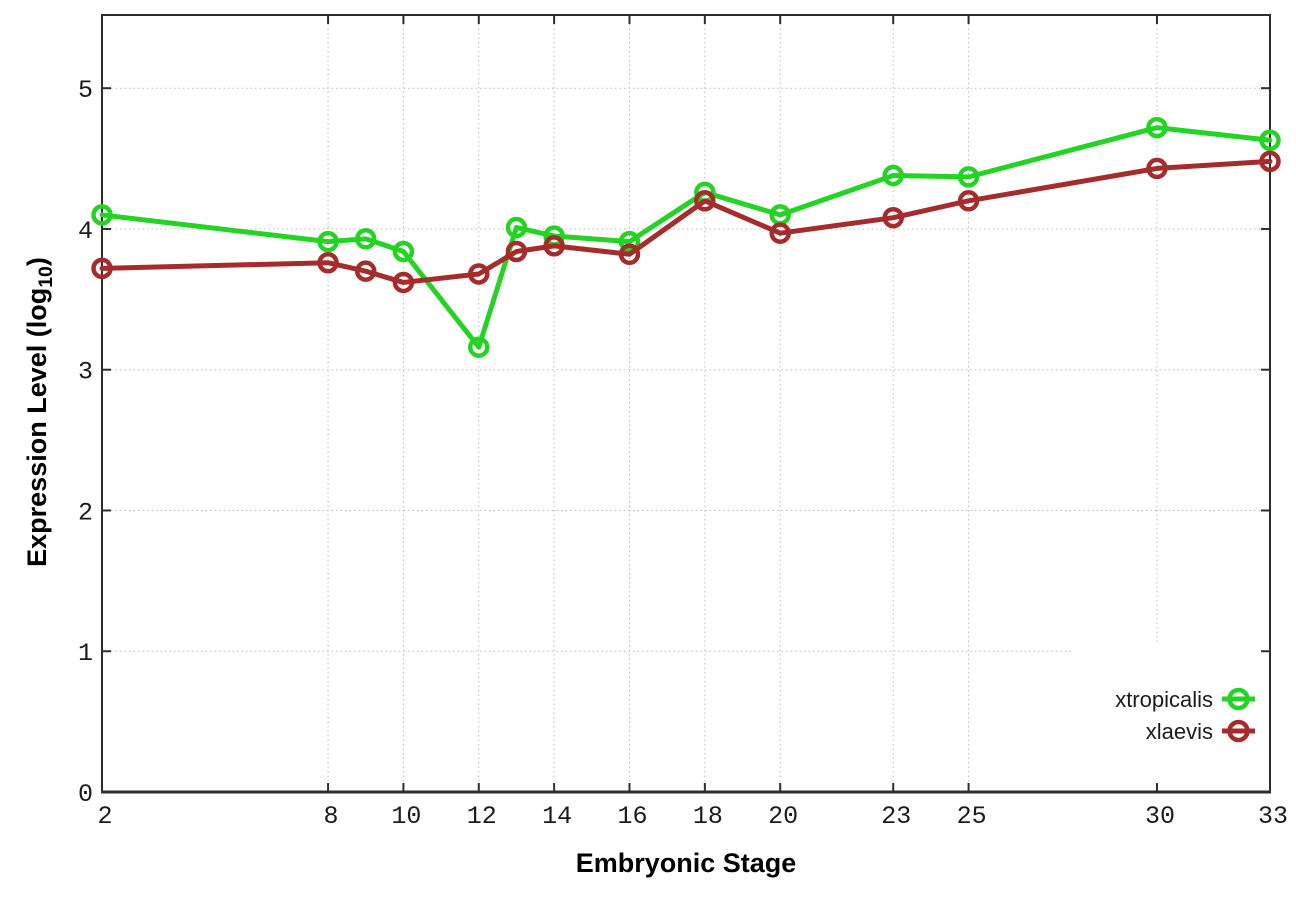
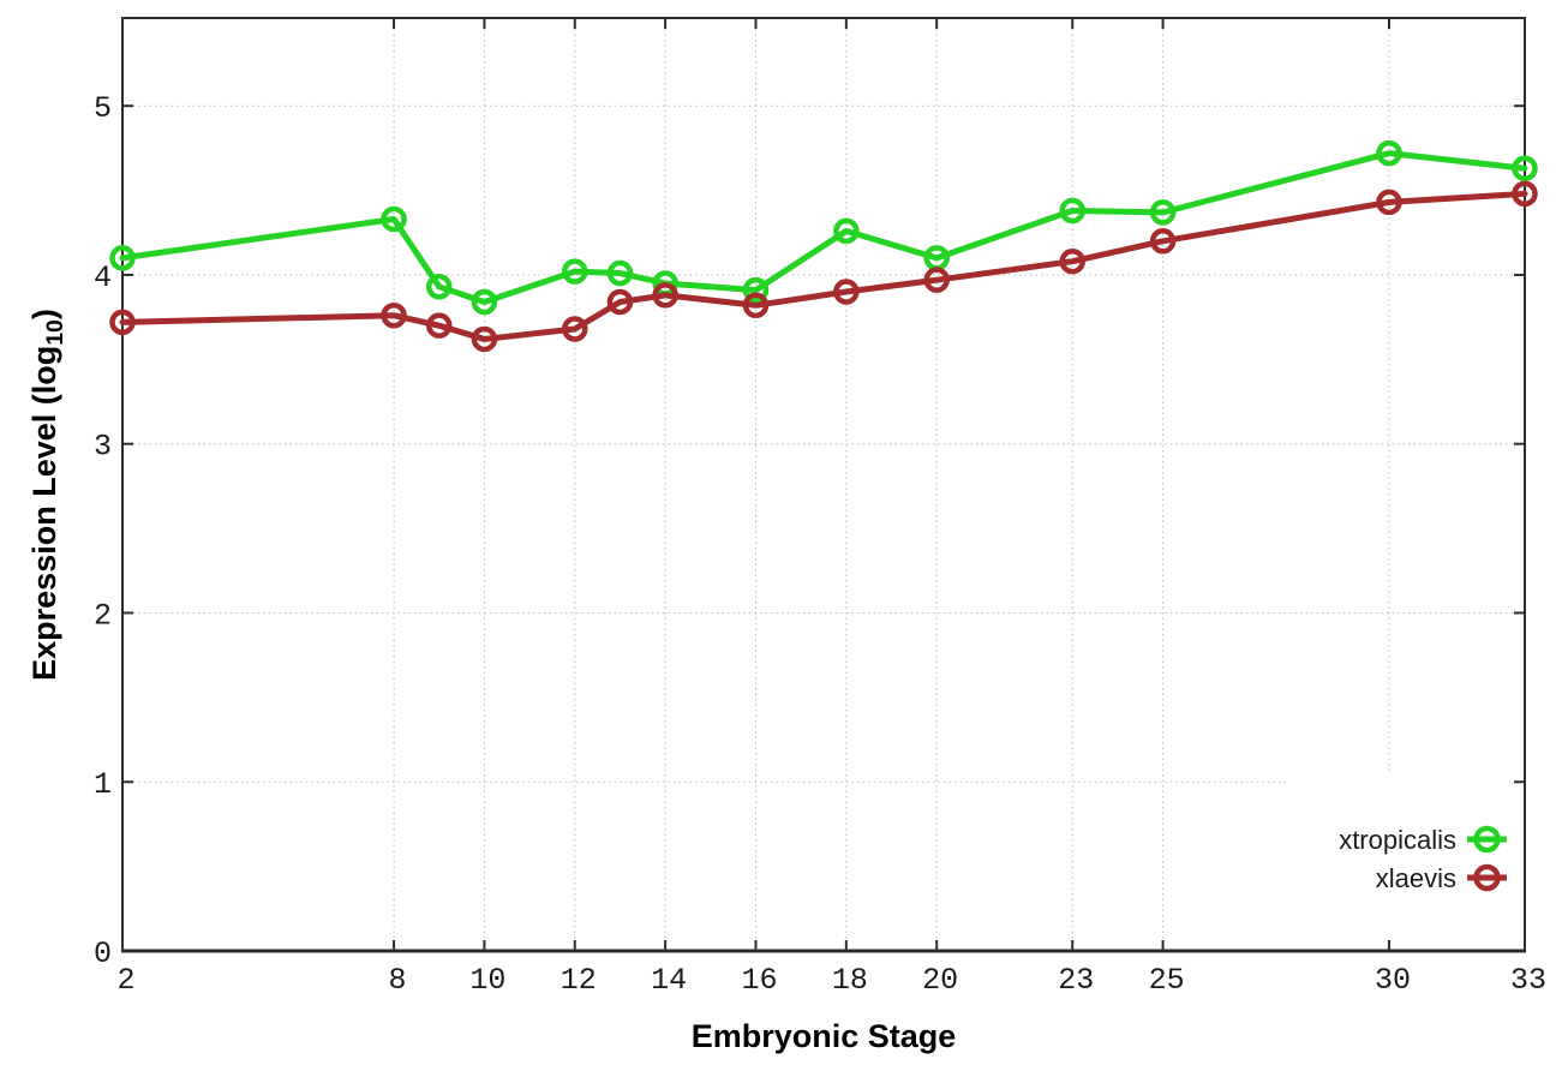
xtropicalis/8: 3.91 -> 4.33
xtropicalis/12: 3.16 -> 4.02
xlaevis/18: 4.20 -> 3.90
